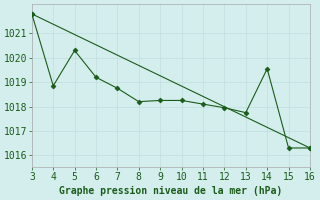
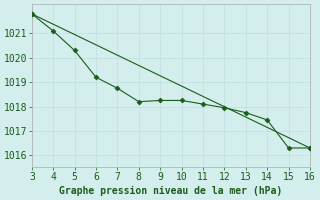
4: 1018.85 -> 1021.10
14: 1019.55 -> 1017.45
